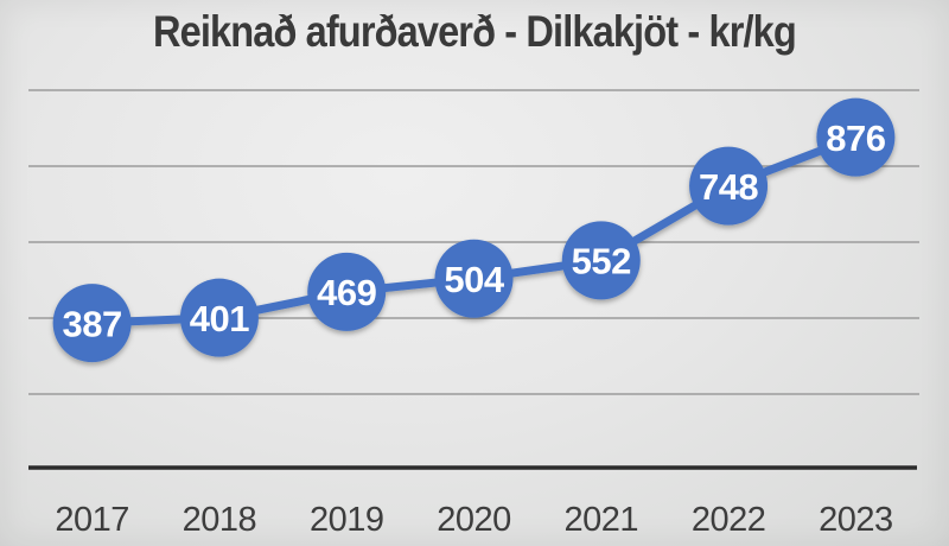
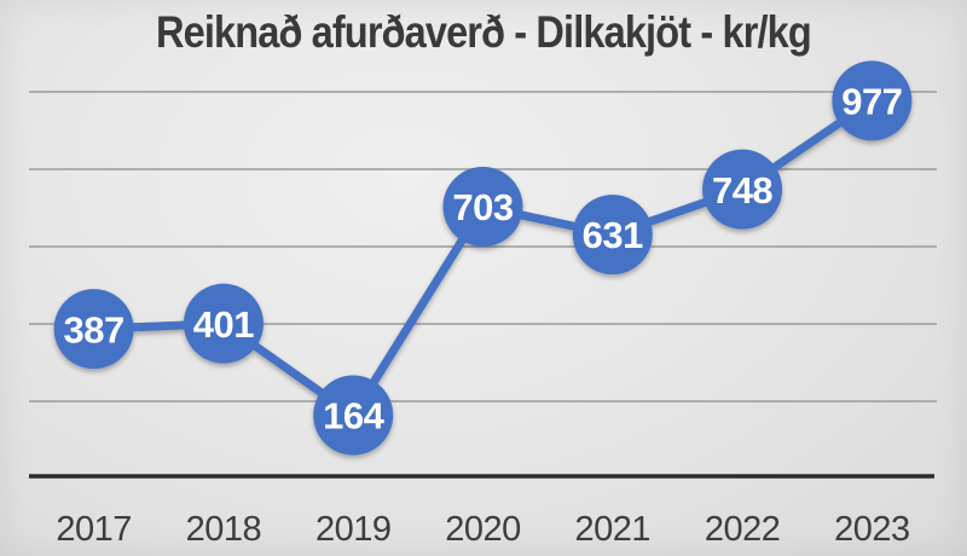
2019: 469 -> 164
2020: 504 -> 703
2021: 552 -> 631
2023: 876 -> 977
